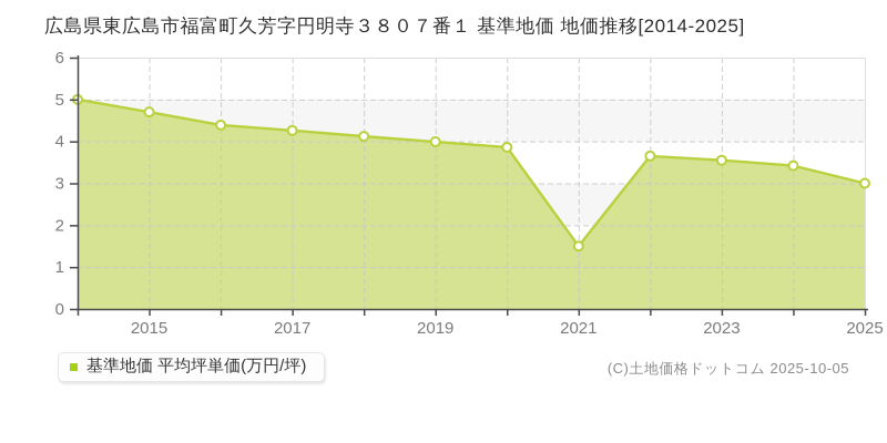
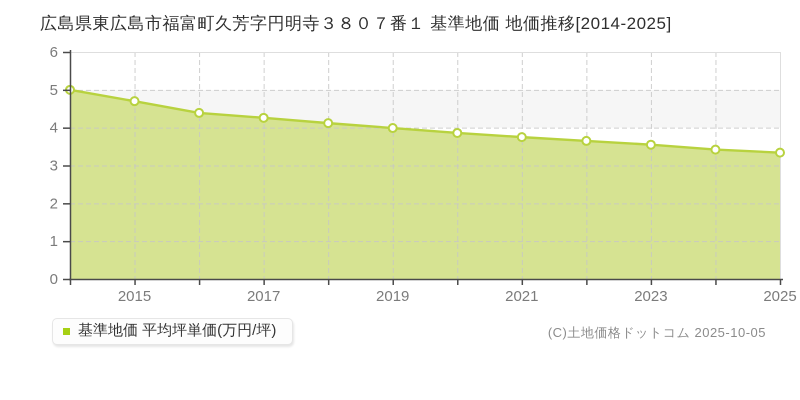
2021: 1.5 -> 3.8
2025: 3.0 -> 3.3
